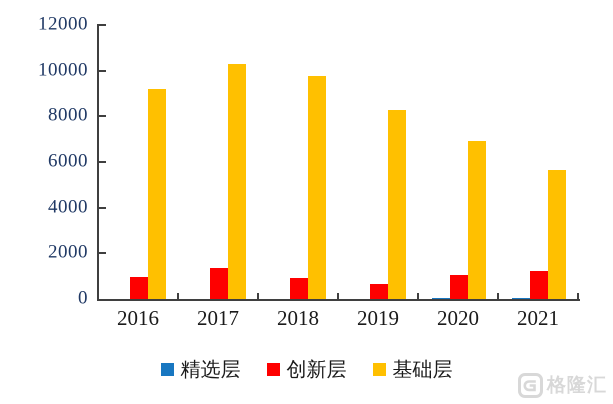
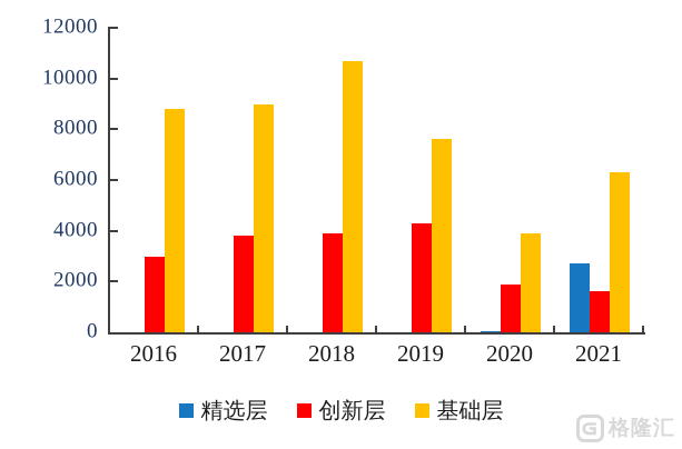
创新层/2016: 1000 -> 3000
基础层/2016: 9200 -> 8800
创新层/2017: 1400 -> 3800
基础层/2017: 10300 -> 9000
创新层/2018: 900 -> 3900
基础层/2018: 9800 -> 10700
创新层/2019: 700 -> 4300
基础层/2019: 8300 -> 7600
创新层/2020: 1100 -> 1900
基础层/2020: 6900 -> 3900
精选层/2021: 100 -> 2700
创新层/2021: 1200 -> 1600
基础层/2021: 5600 -> 6300
